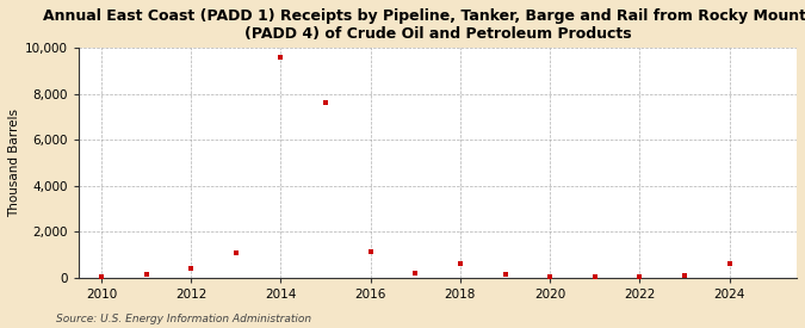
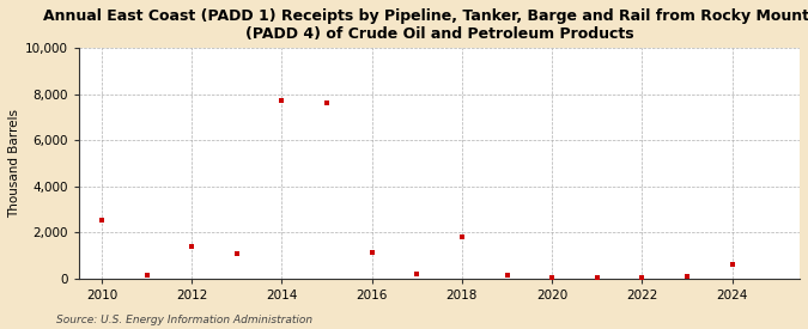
2010: 0 -> 2,500
2012: 400 -> 1,400
2014: 9,600 -> 7,700
2018: 600 -> 1,800
